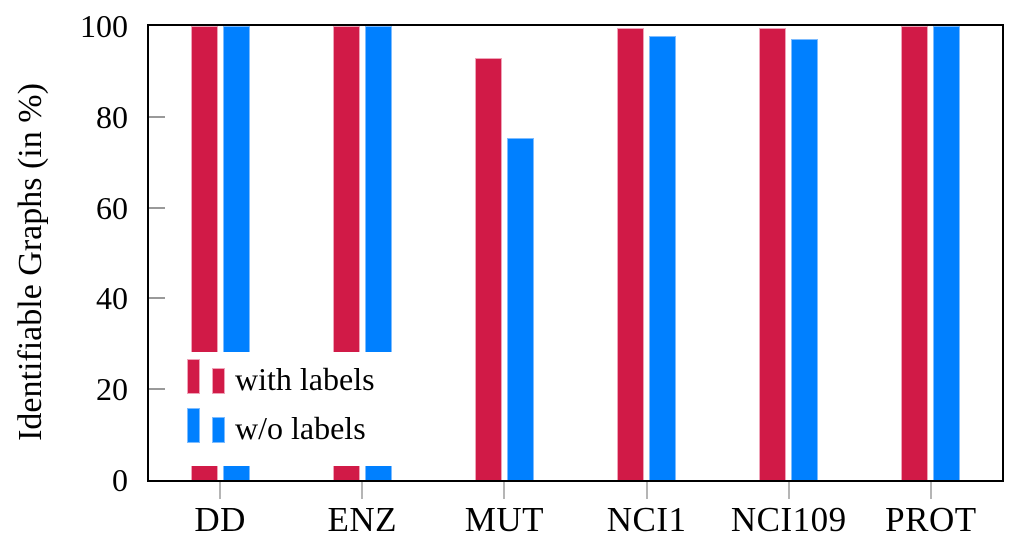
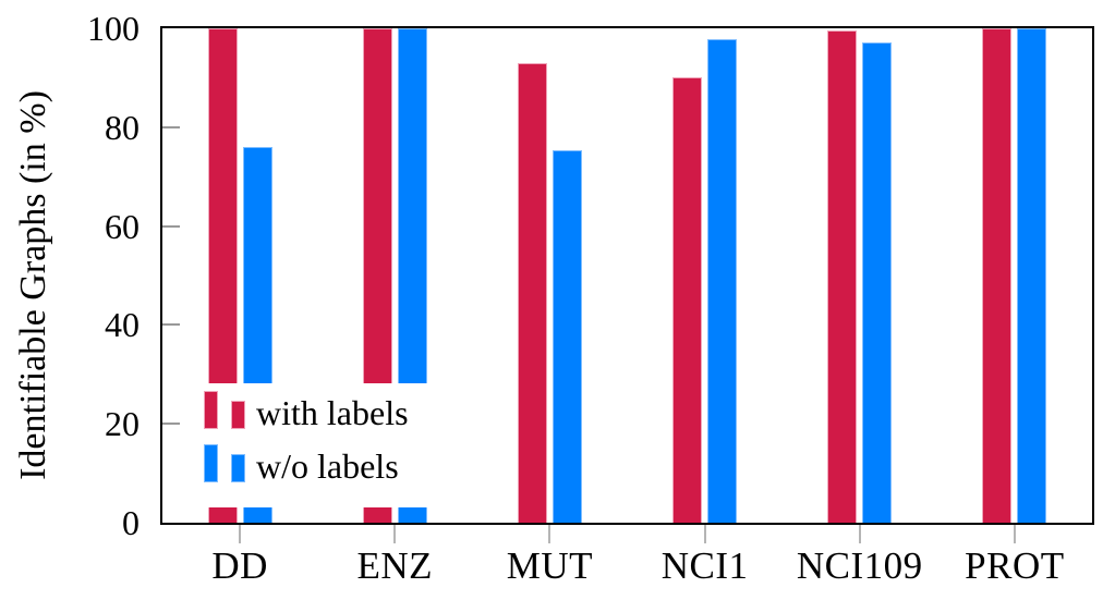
w/o labels/DD: 100 -> 76
with labels/NCI1: 100 -> 90
